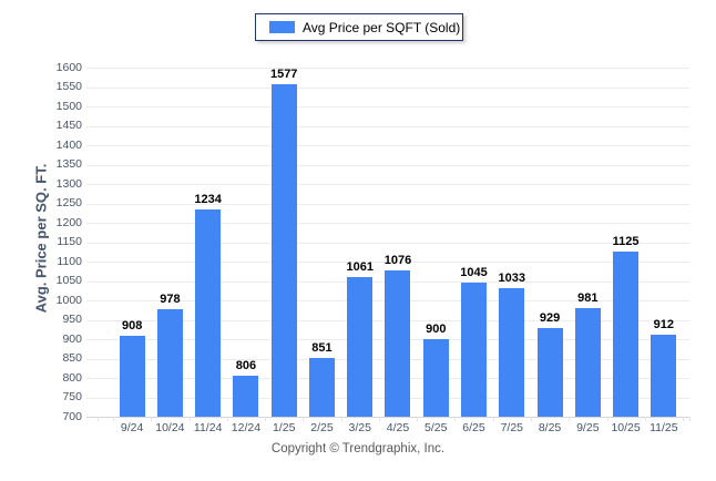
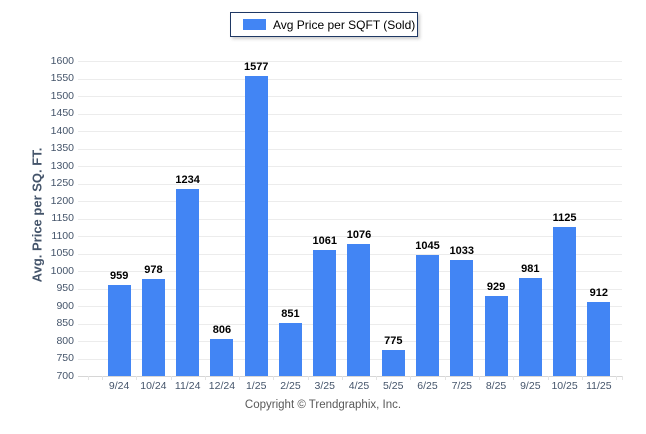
9/24: 908 -> 959
5/25: 900 -> 775
